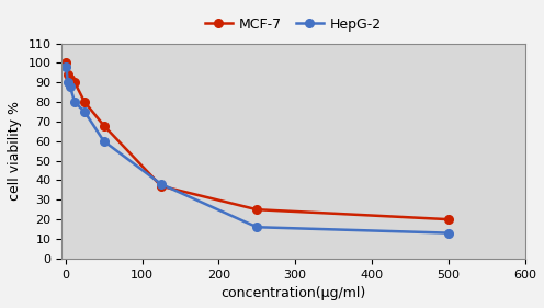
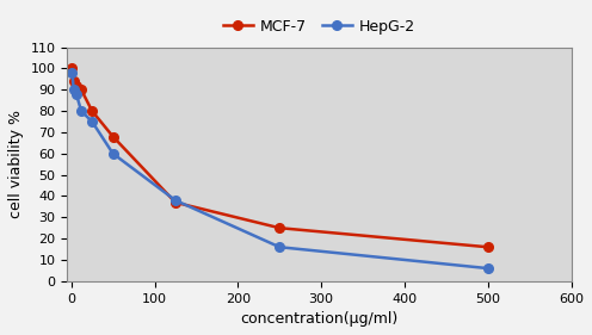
MCF-7/500: 20 -> 16
HepG-2/500: 13 -> 6
